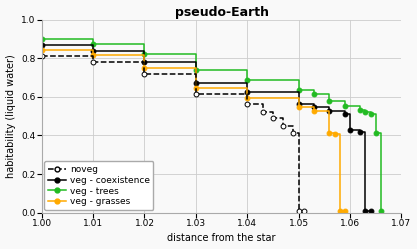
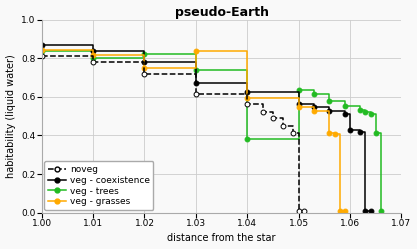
veg - trees/1.00: 0.90 -> 0.84
veg - trees/1.01: 0.88 -> 0.80
veg - grasses/1.03: 0.65 -> 0.84
veg - trees/1.04: 0.69 -> 0.38
